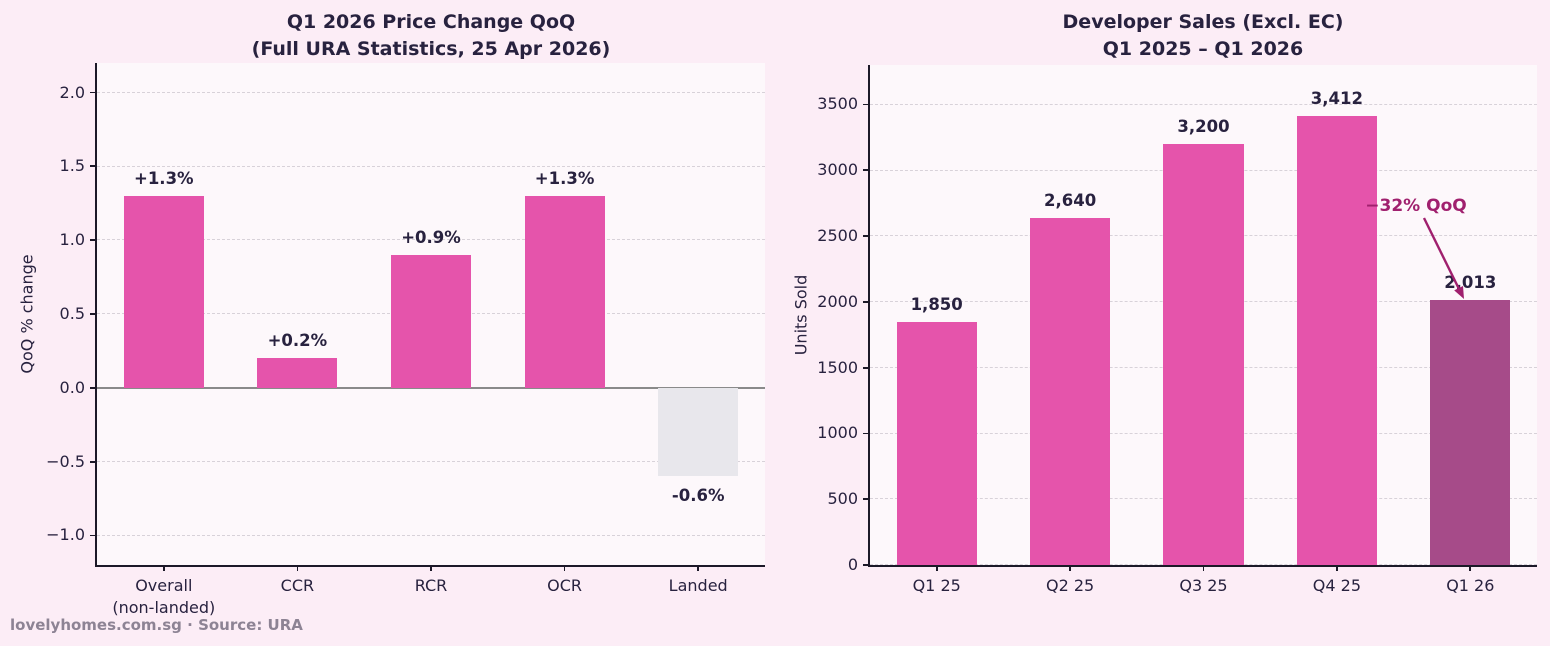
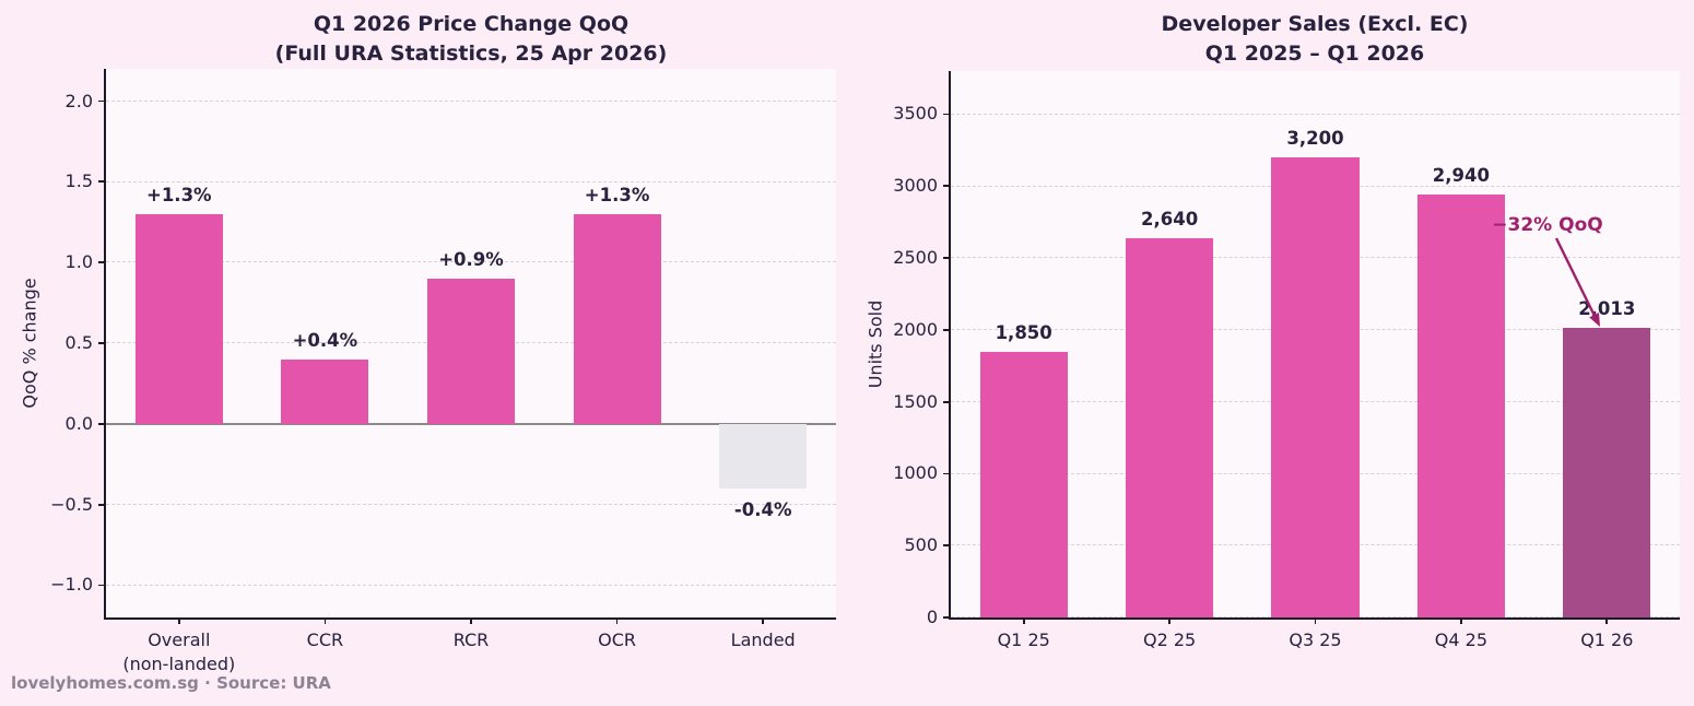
Q1 2026 Price Change QoQ/CCR: +0.2% -> +0.4%
Q1 2026 Price Change QoQ/Landed: -0.6% -> -0.4%
Developer Sales (Excl. EC)/Q4 25: 3,412 -> 2,940
